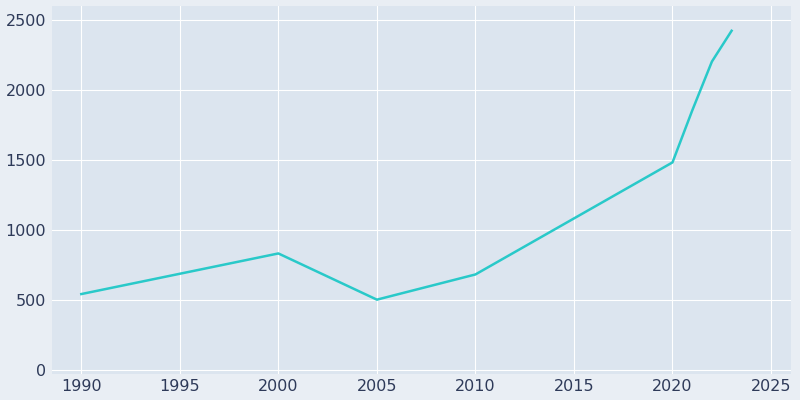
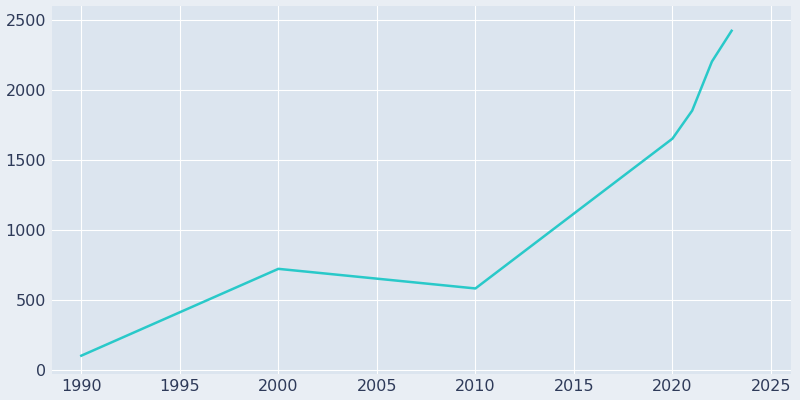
1990: 540 -> 100
2000: 830 -> 720
2005: 500 -> 650
2010: 680 -> 580
2020: 1480 -> 1650
